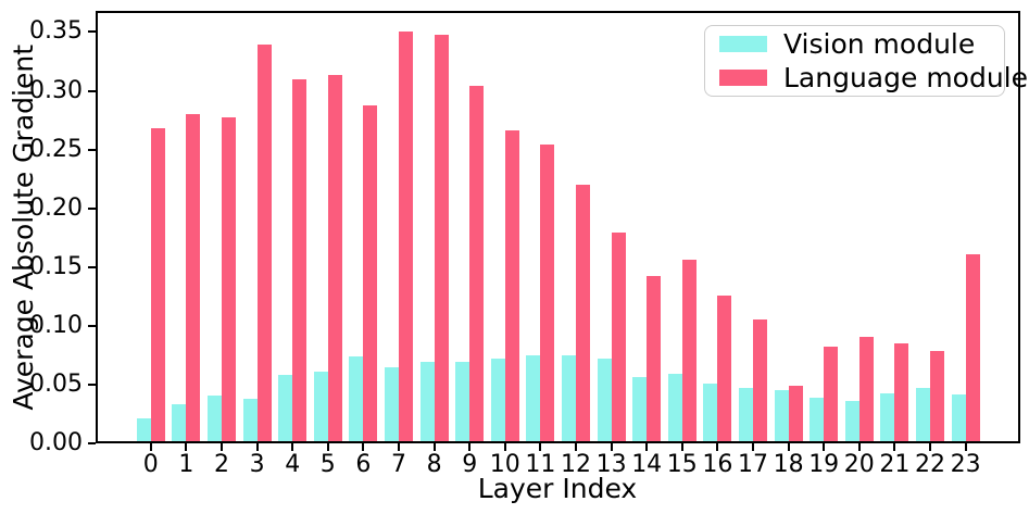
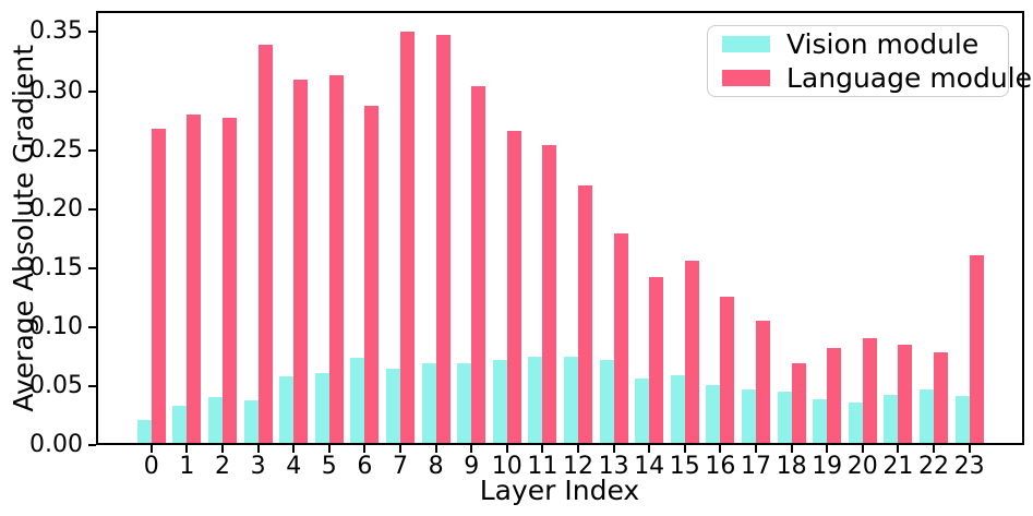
Language module/18: 0.049 -> 0.069
